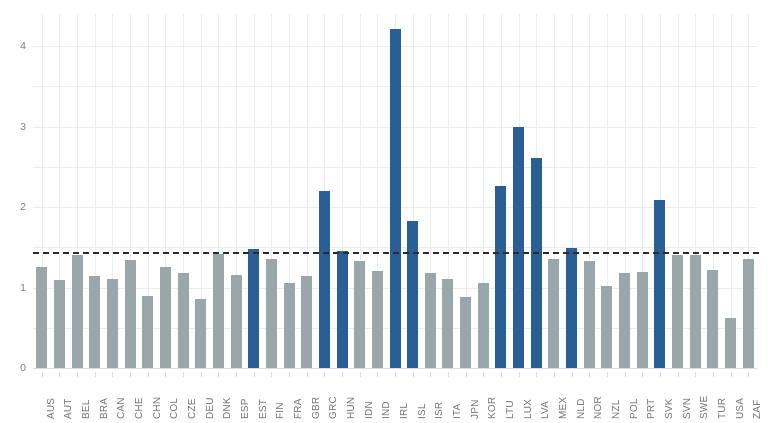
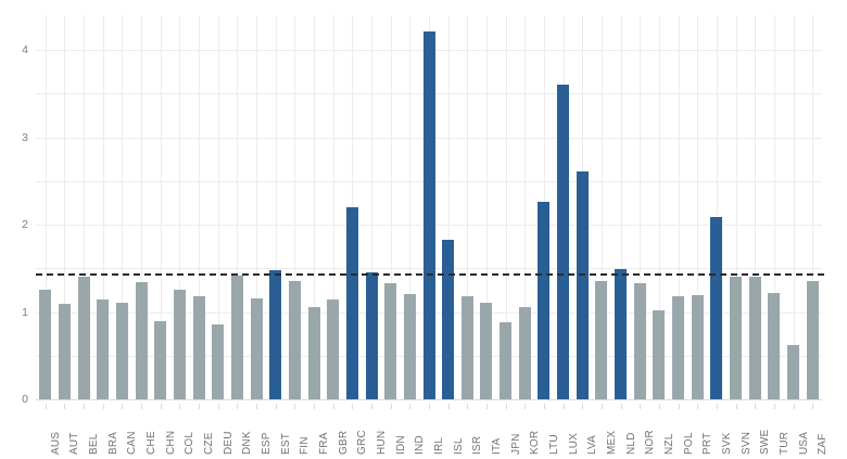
LUX: 3.0 -> 3.6
